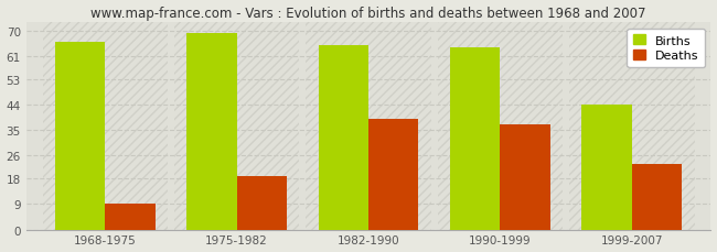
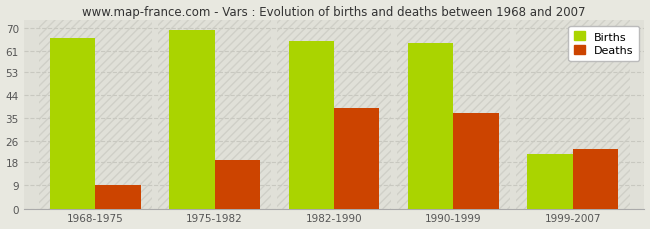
Births/1999-2007: 44 -> 21
